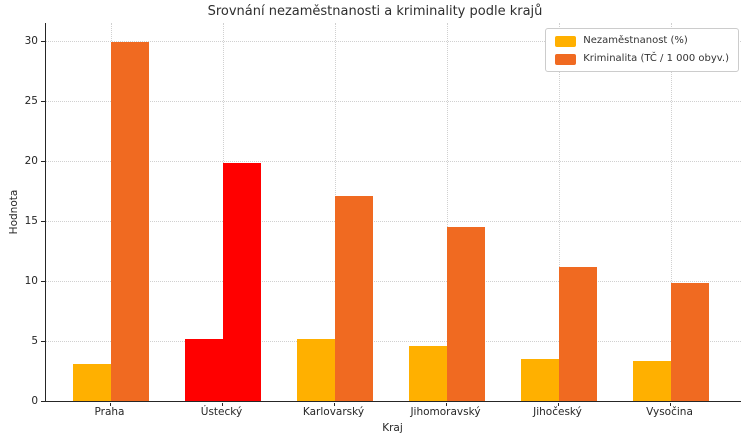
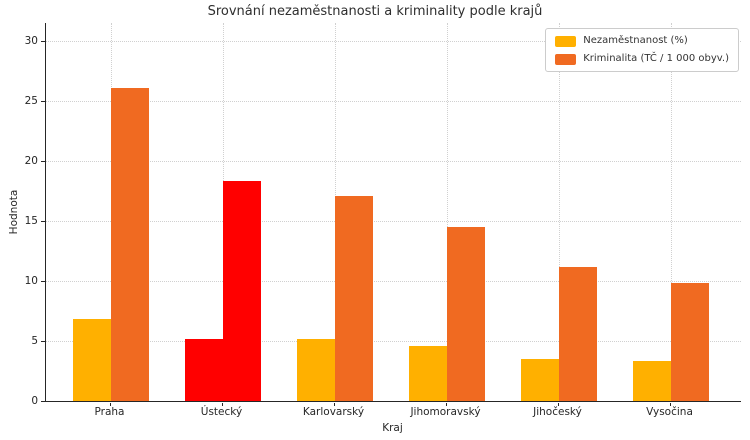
Nezaměstnanost (%)/Praha: 3.1 -> 6.8
Kriminalita (TČ / 1 000 obyv.)/Praha: 29.9 -> 26.1
Kriminalita (TČ / 1 000 obyv.)/Ústecký: 19.8 -> 18.3
